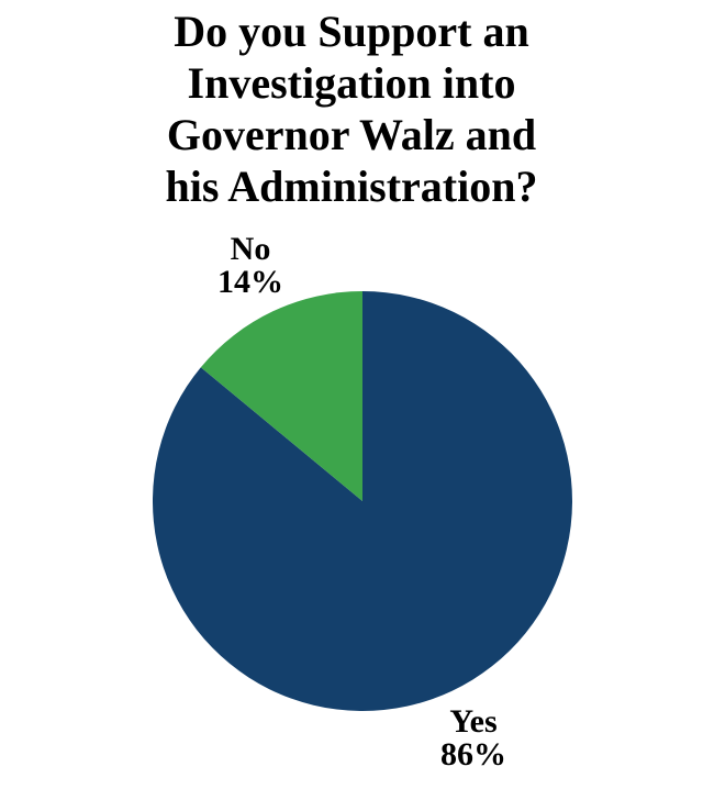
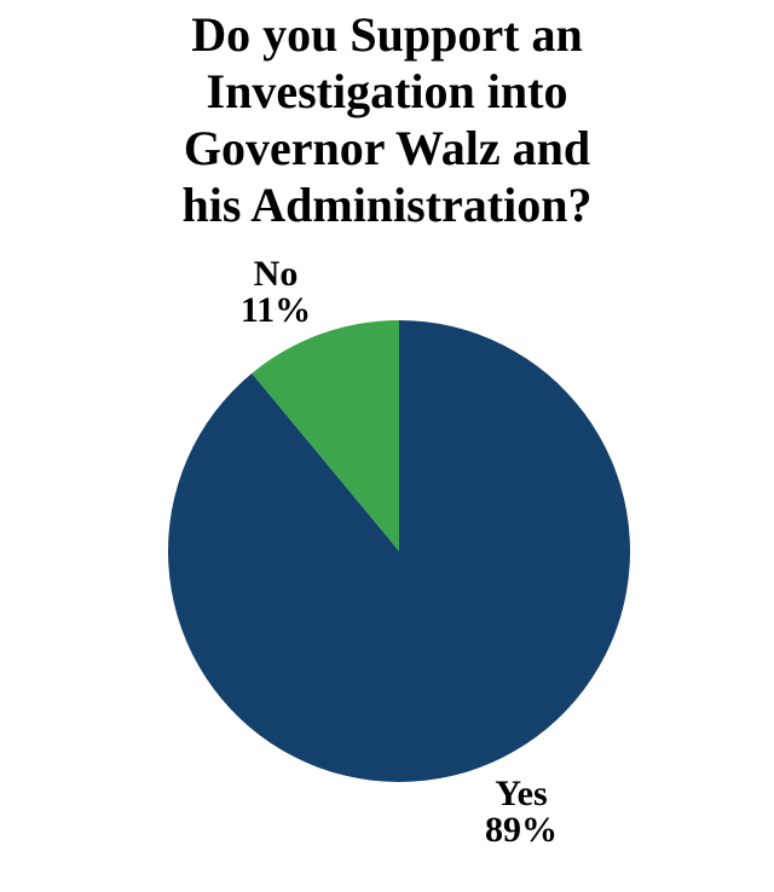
Yes: 86% -> 89%
No: 14% -> 11%
